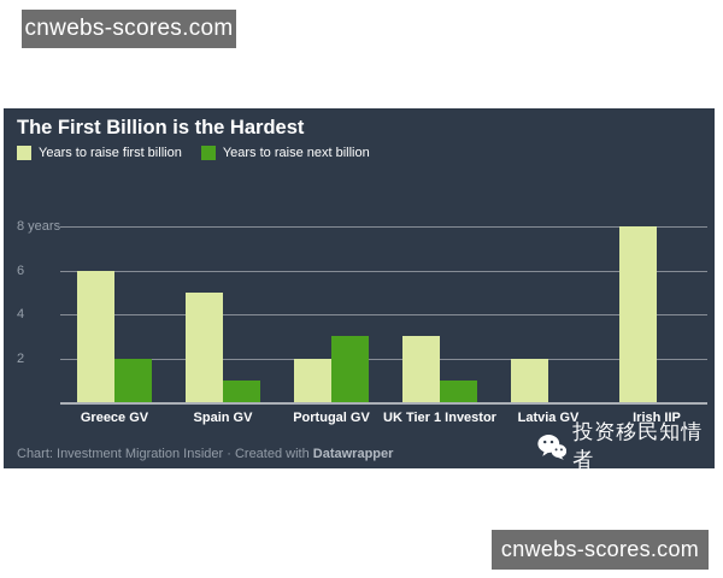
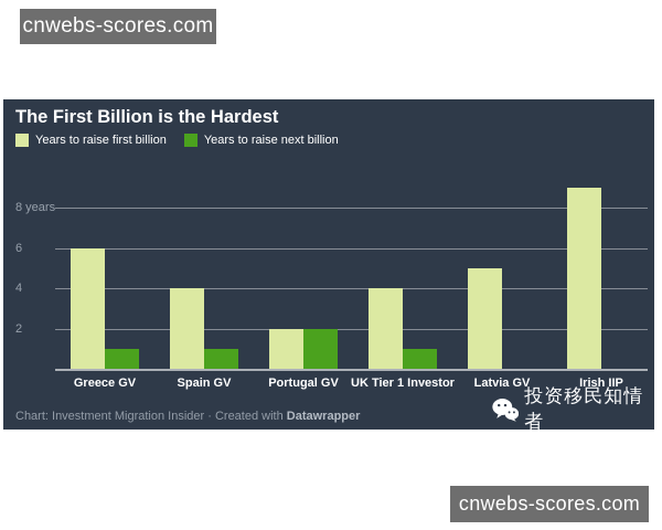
Years to raise next billion/Greece GV: 2 -> 1
Years to raise first billion/Spain GV: 5 -> 4
Years to raise next billion/Portugal GV: 3 -> 2
Years to raise first billion/UK Tier 1 Investor: 3 -> 4
Years to raise first billion/Latvia GV: 2 -> 5
Years to raise first billion/Irish IIP: 8 -> 9
